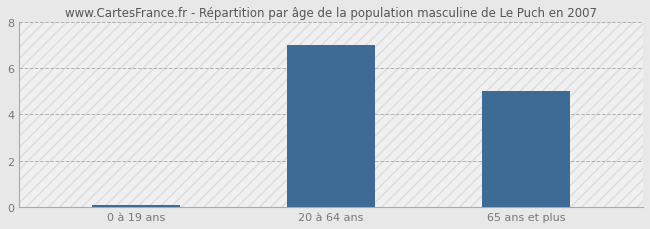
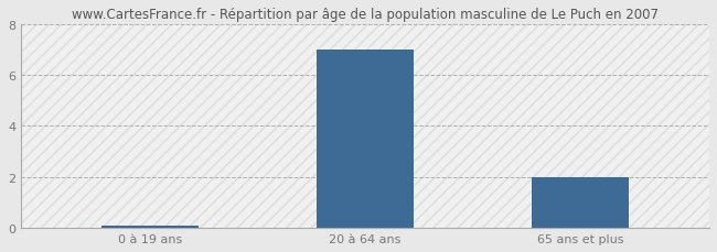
65 ans et plus: 5.0 -> 2.0
